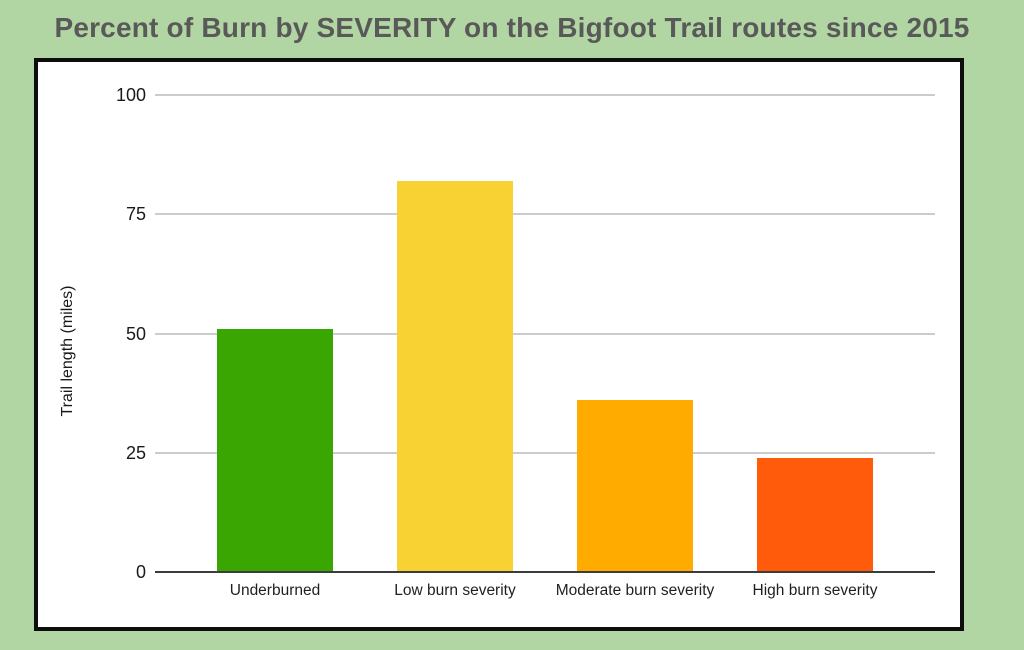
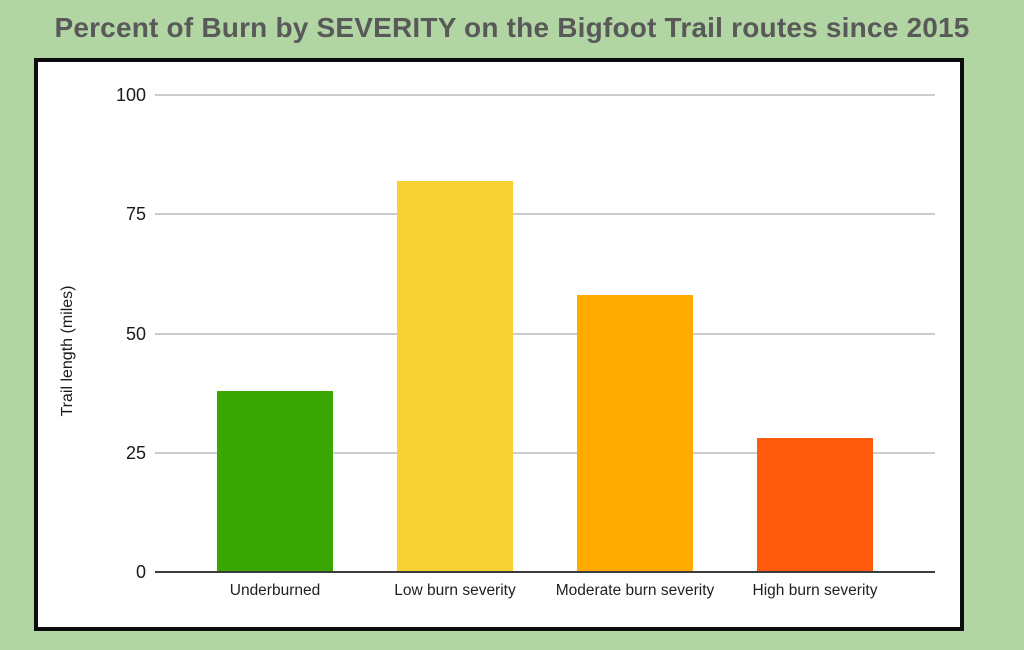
Underburned: 51 -> 38
Moderate burn severity: 36 -> 58
High burn severity: 24 -> 28
